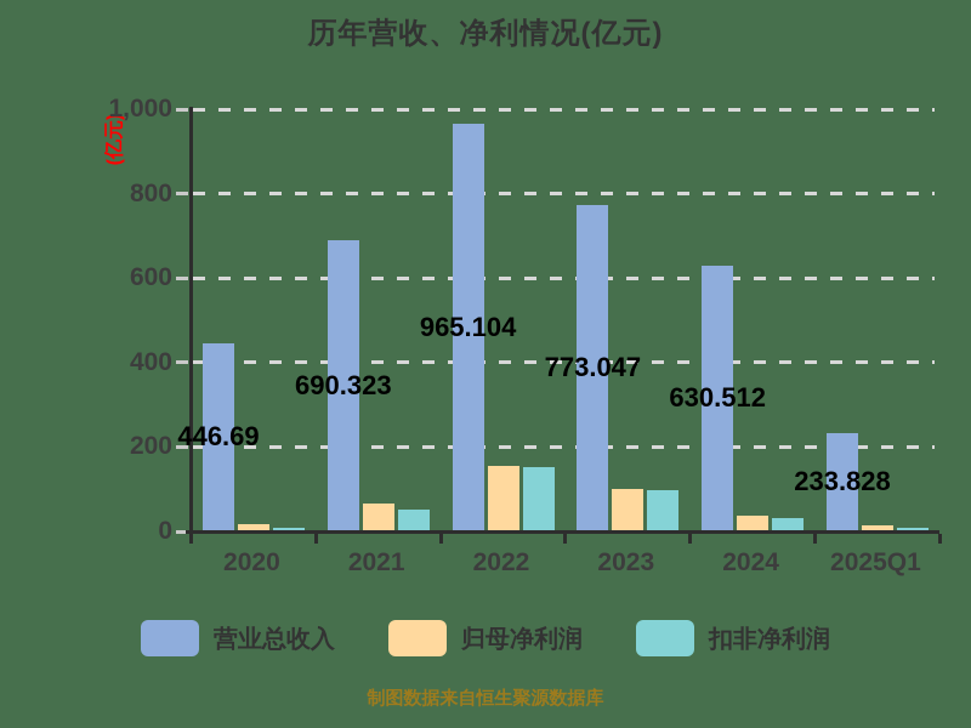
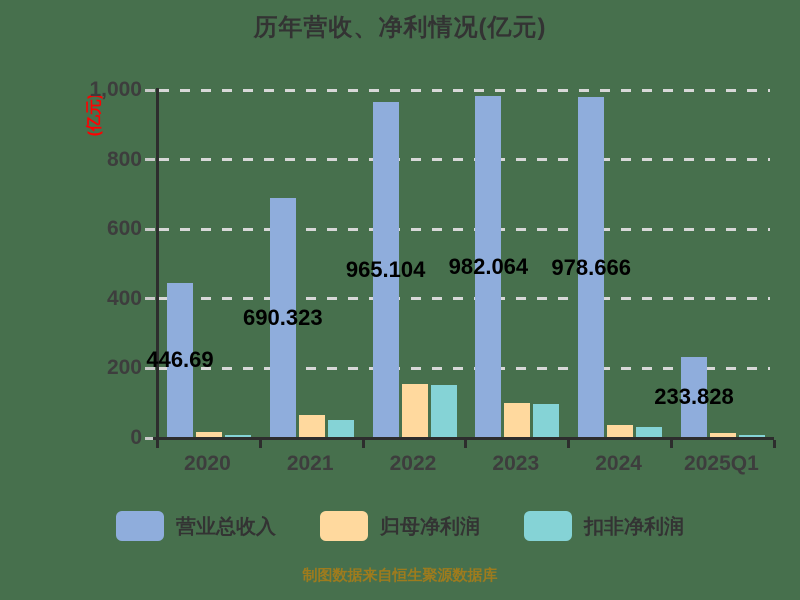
营业总收入/2023: 773.047 -> 982.064
营业总收入/2024: 630.512 -> 978.666
